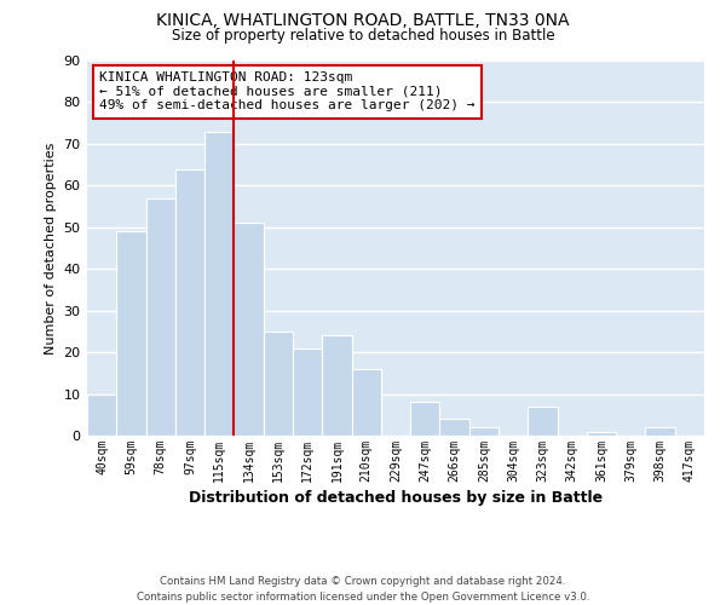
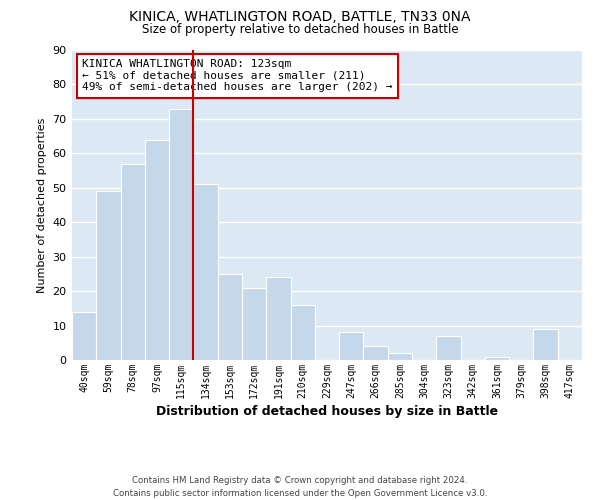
40sqm: 10 -> 14
398sqm: 2 -> 9
